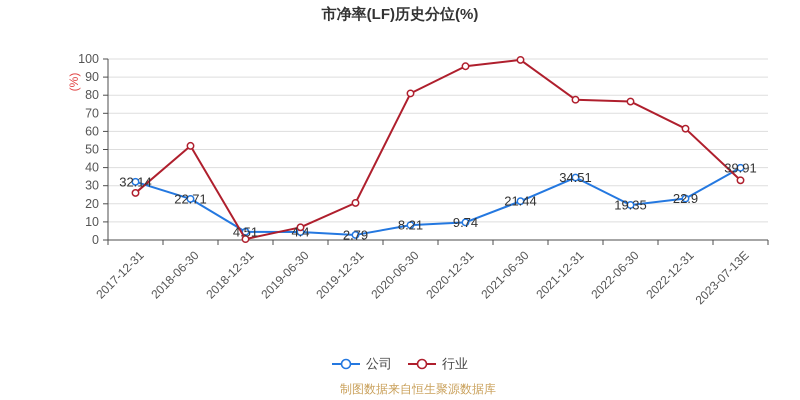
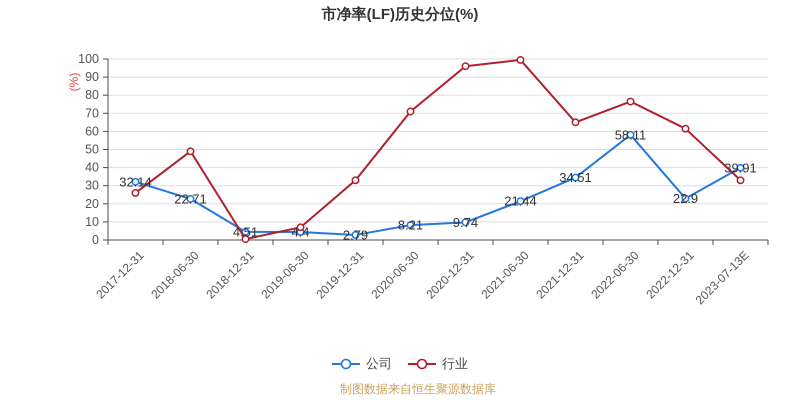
行业/2018-06-30: 52 -> 49
行业/2019-12-31: 20 -> 33
行业/2020-06-30: 81 -> 71
行业/2021-12-31: 78 -> 65
公司/2022-06-30: 19.35 -> 58.11
